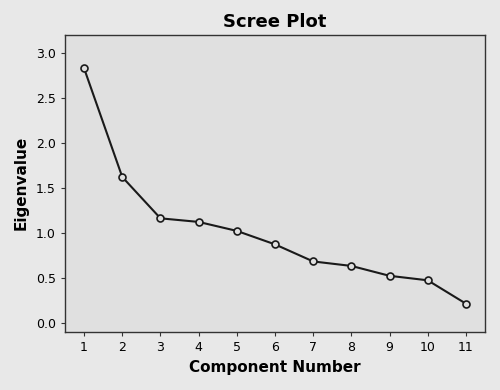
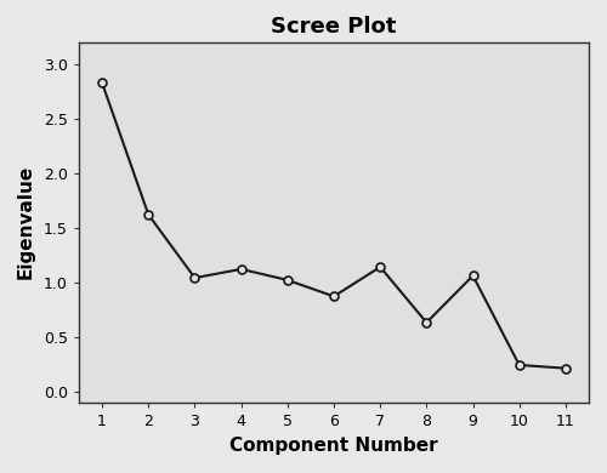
3: 1.16 -> 1.04
7: 0.68 -> 1.14
9: 0.52 -> 1.06
10: 0.47 -> 0.24
